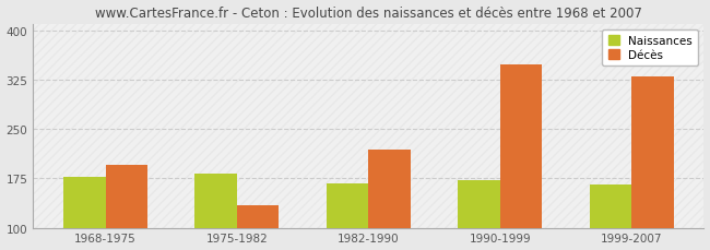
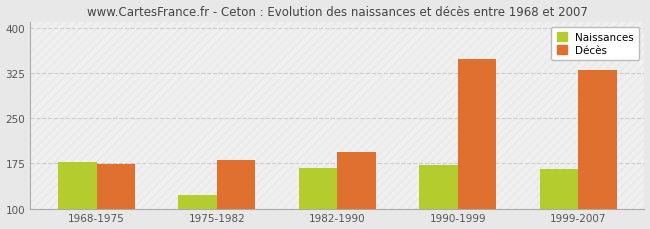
Décès/1968-1975: 196 -> 174
Naissances/1975-1982: 182 -> 123
Décès/1975-1982: 134 -> 180
Décès/1982-1990: 218 -> 193
